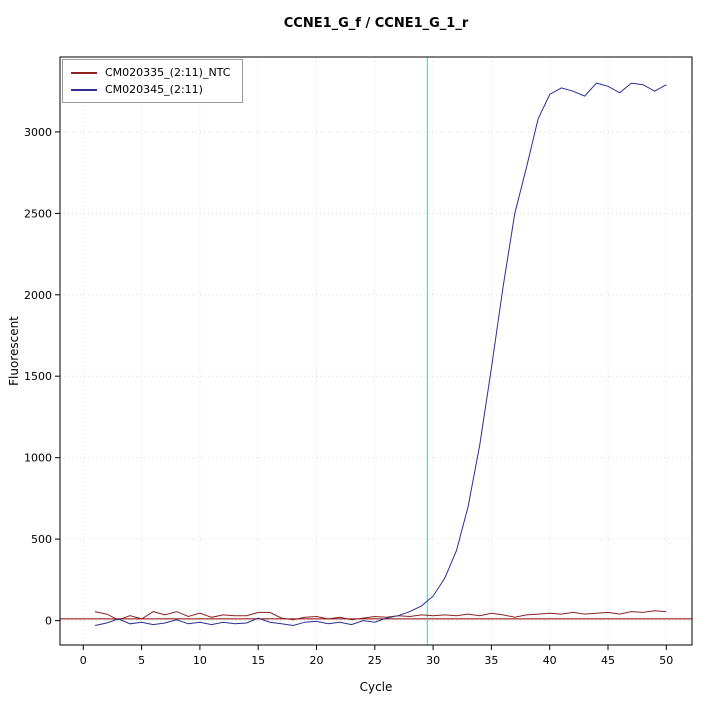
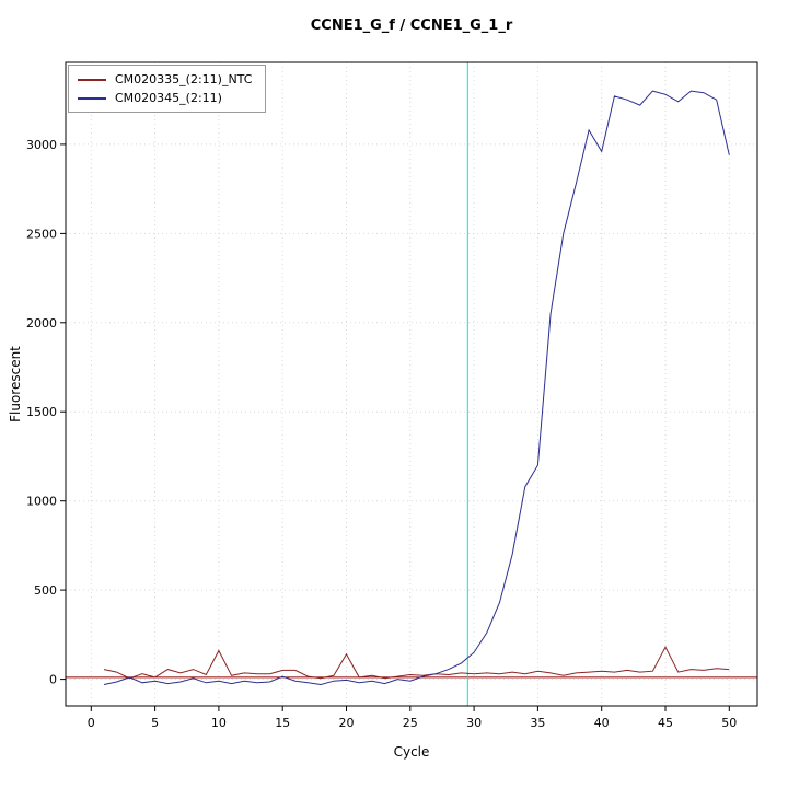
CM020335_(2:11)_NTC/10: 40 -> 160
CM020335_(2:11)_NTC/20: 20 -> 140
CM020345_(2:11)/35: 1550 -> 1200
CM020345_(2:11)/40: 3230 -> 2960
CM020335_(2:11)_NTC/45: 50 -> 180
CM020345_(2:11)/50: 3290 -> 2940
